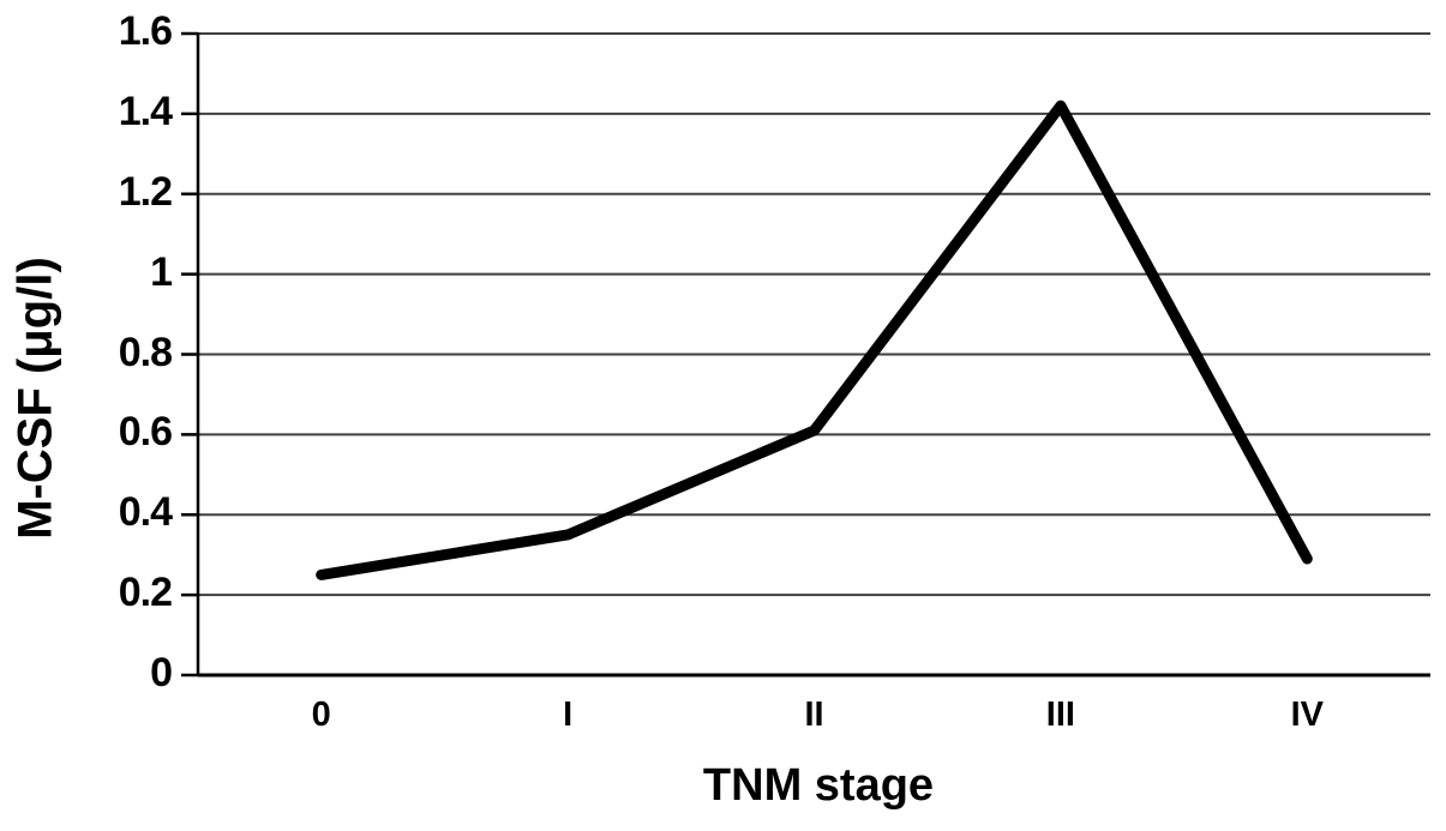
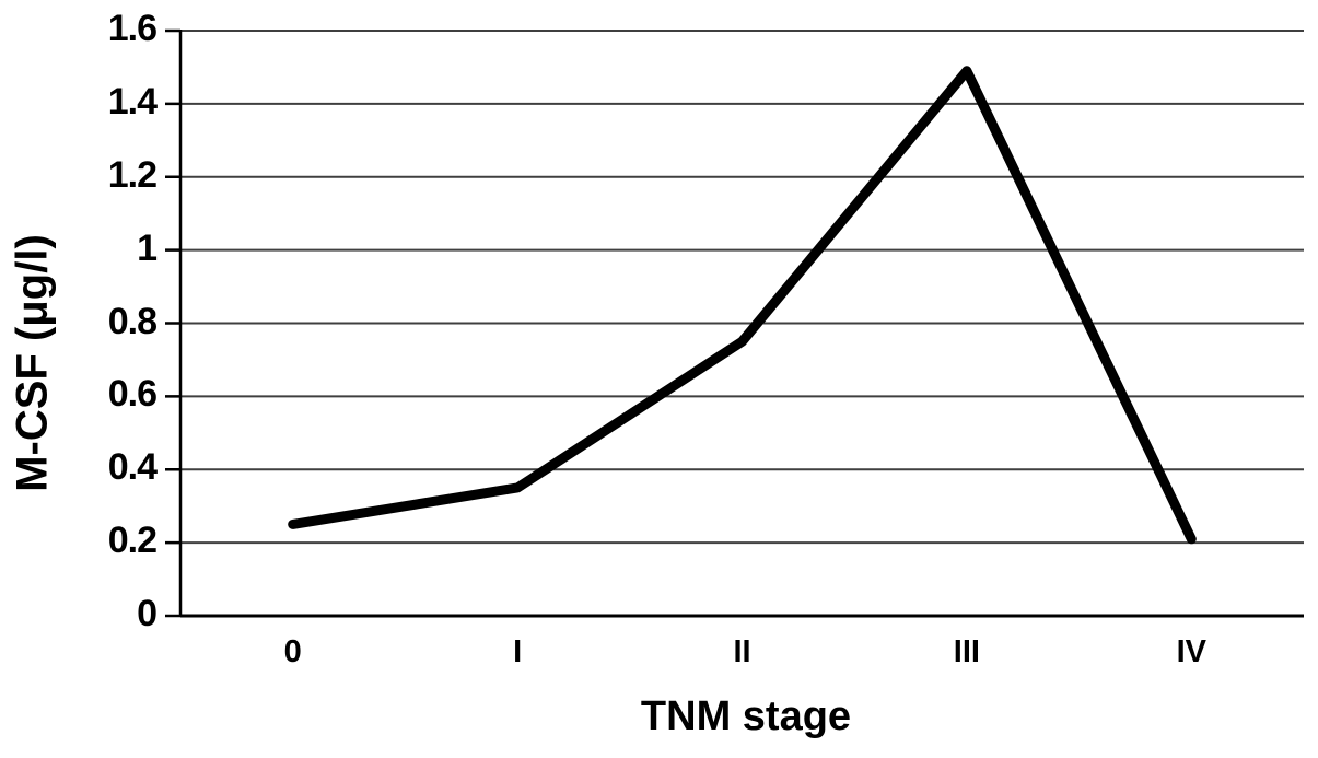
II: 0.61 -> 0.75
III: 1.42 -> 1.49
IV: 0.29 -> 0.21
